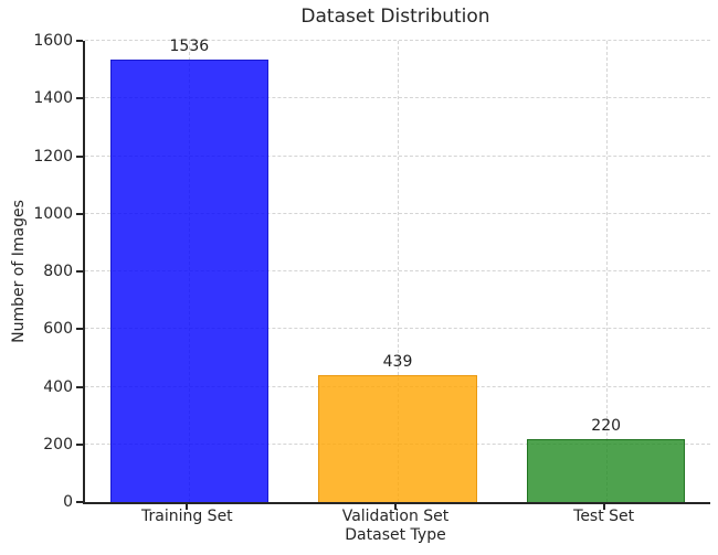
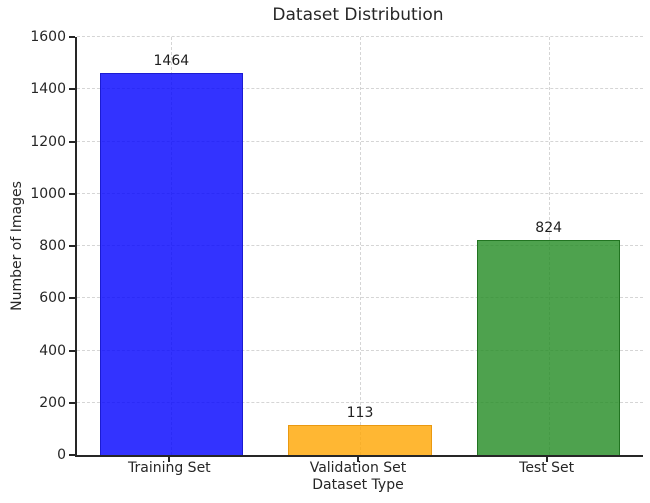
Training Set: 1536 -> 1464
Validation Set: 439 -> 113
Test Set: 220 -> 824
